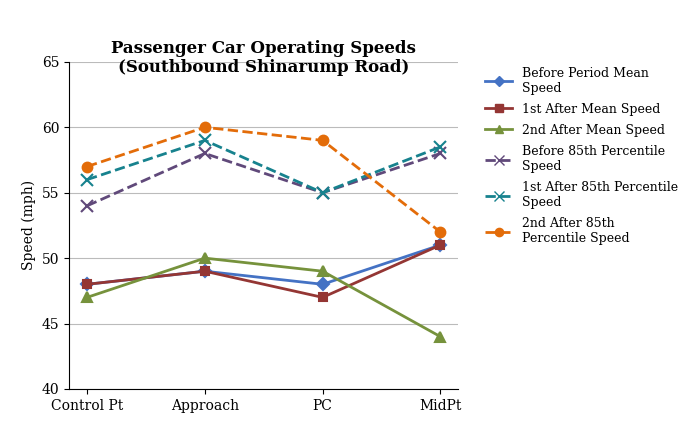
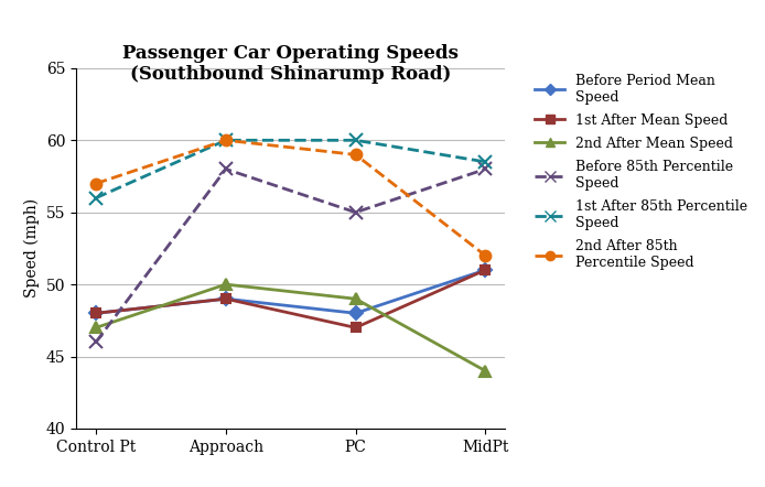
Before 85th Percentile Speed/Control Pt: 54 -> 46
1st After 85th Percentile Speed/Approach: 59.0 -> 60.0
1st After 85th Percentile Speed/PC: 55.0 -> 60.0
